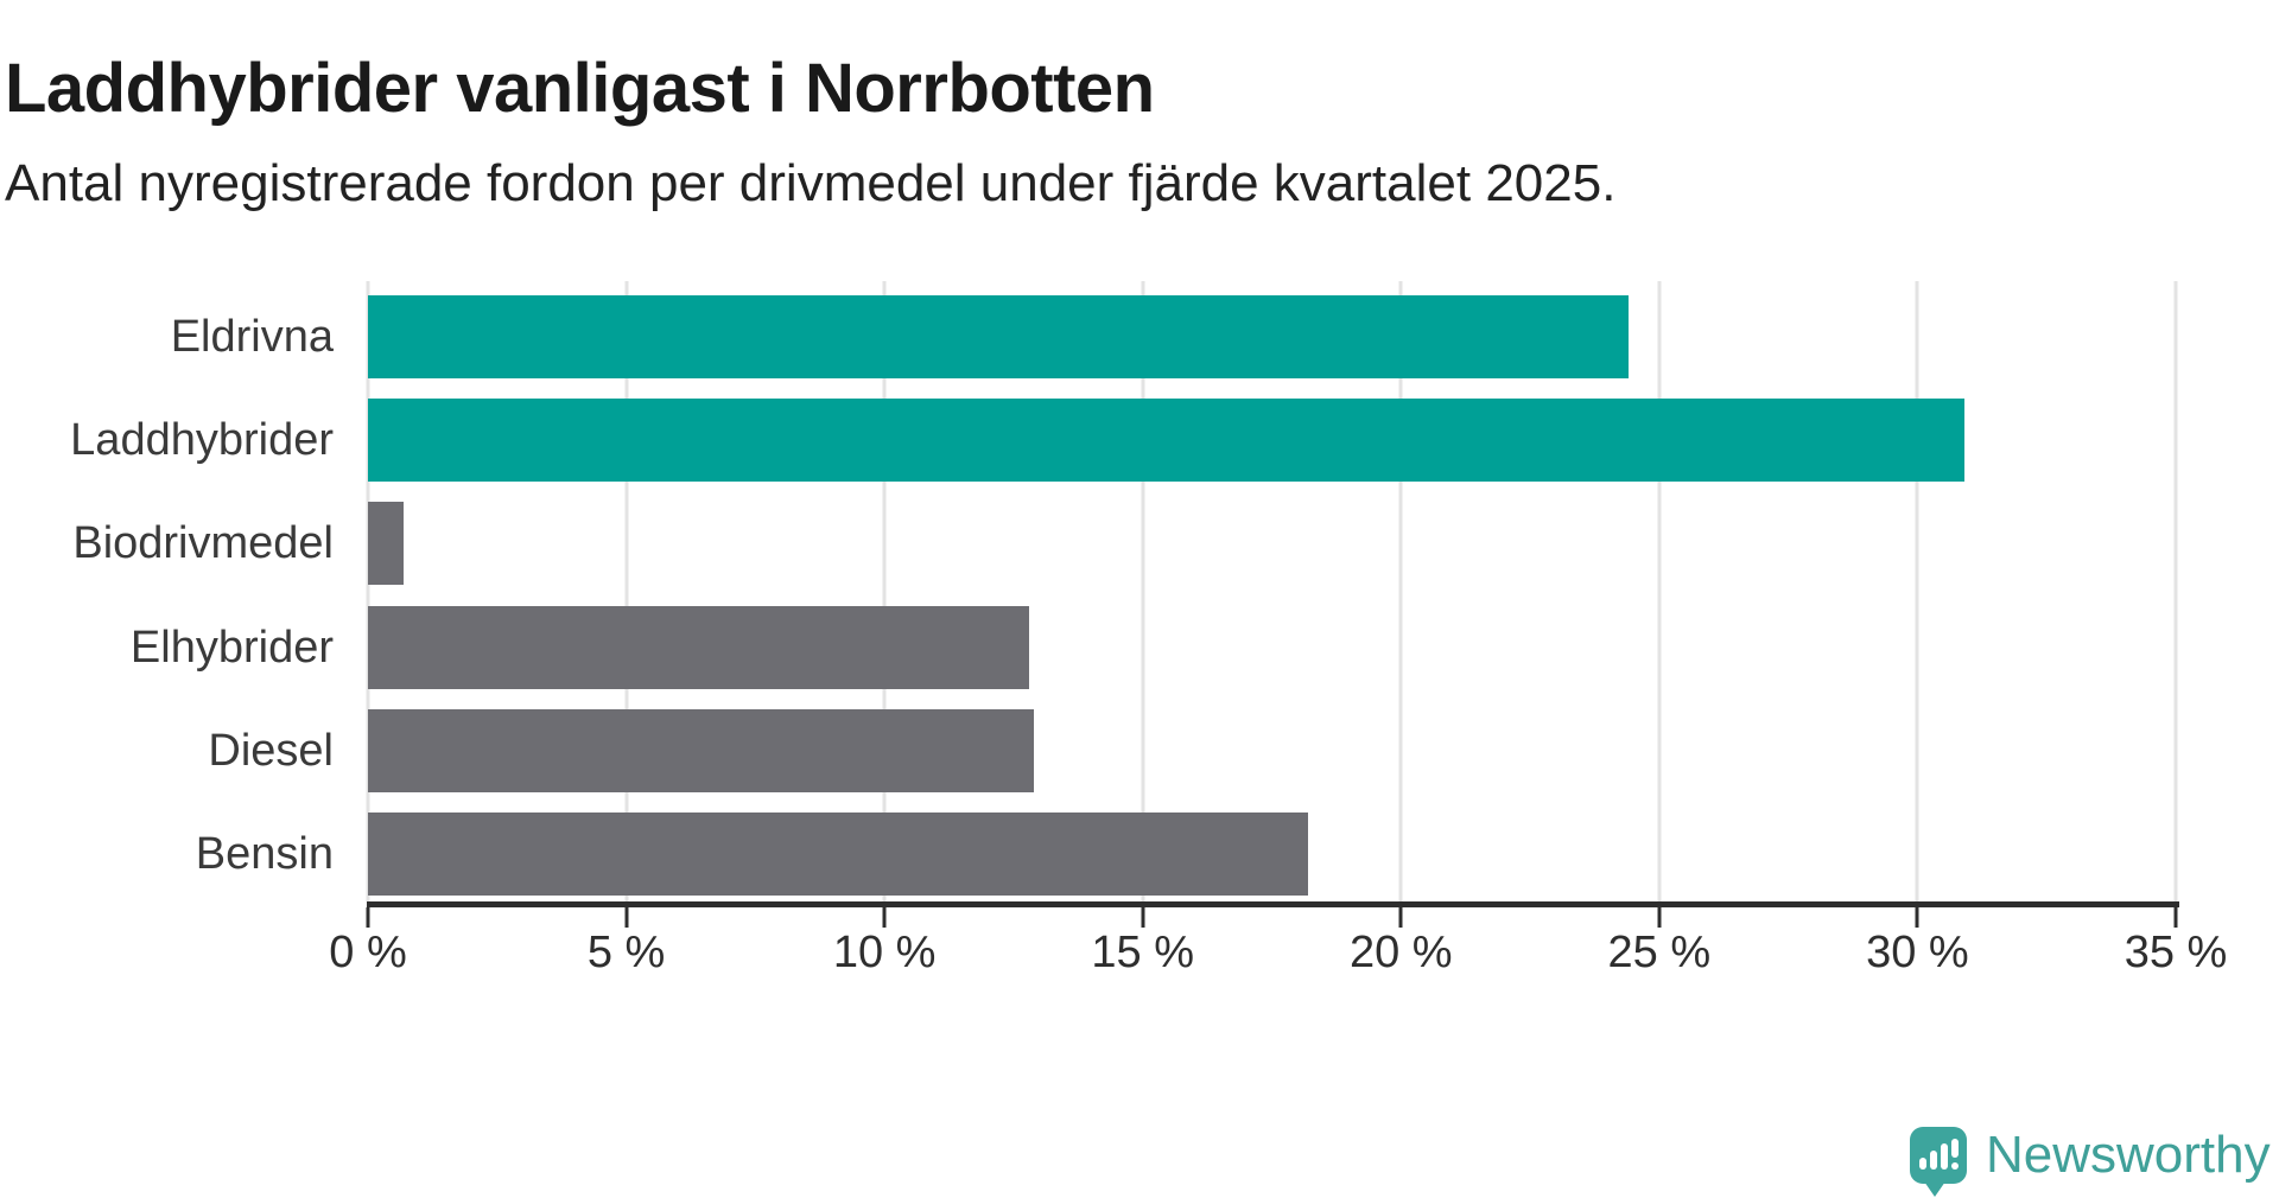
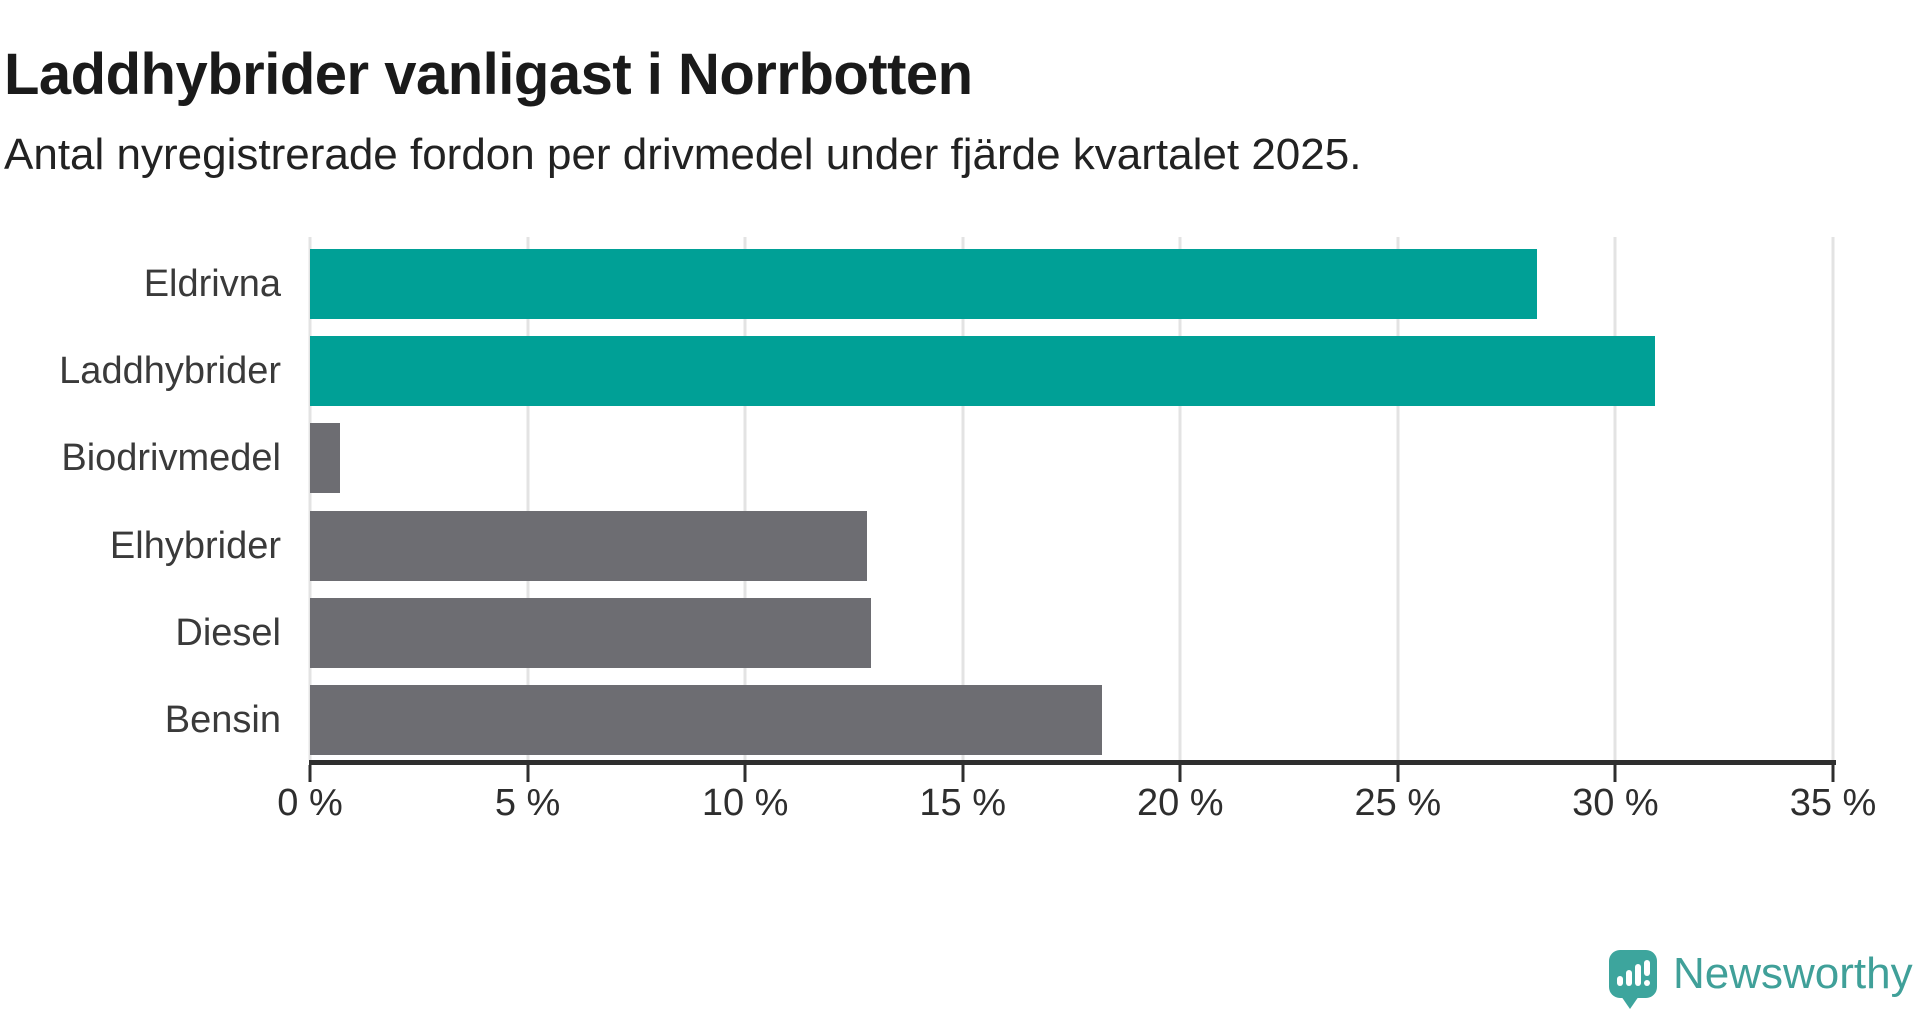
Eldrivna: 24.4% -> 28.2%
